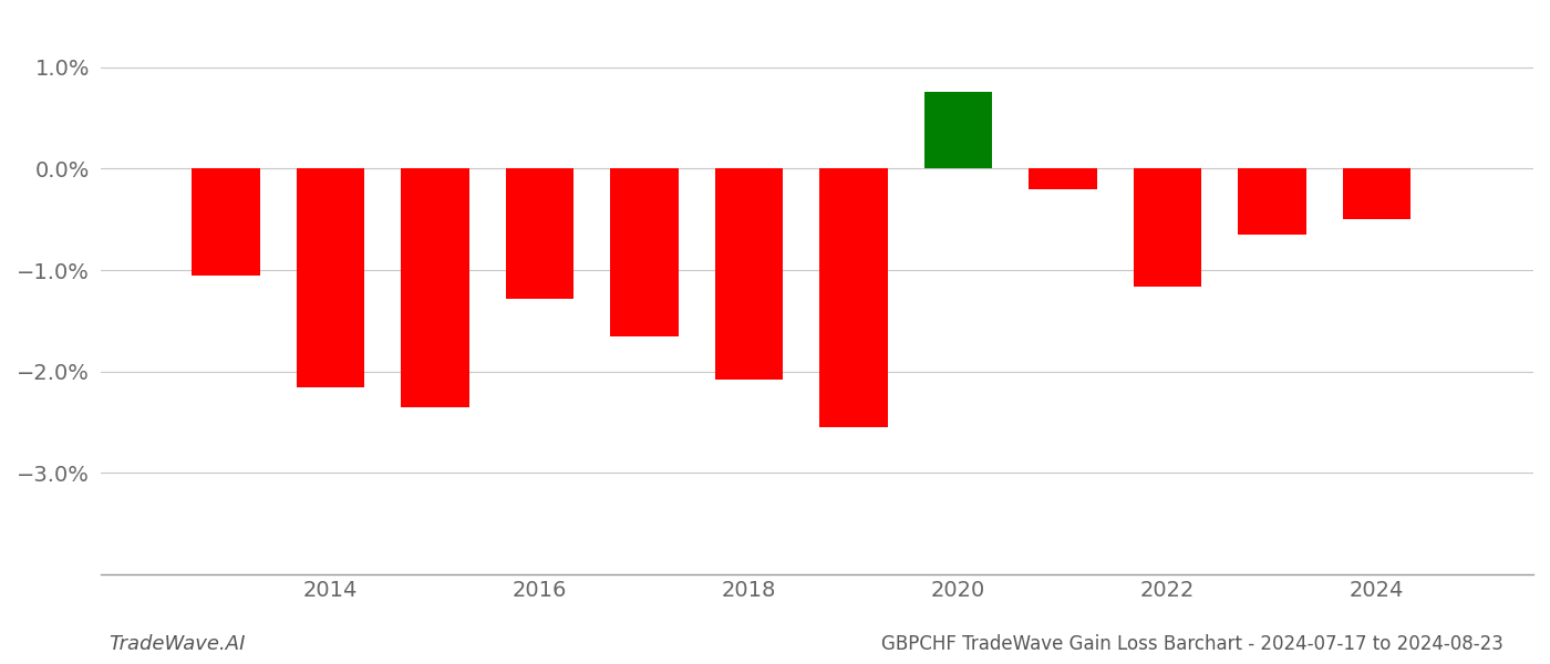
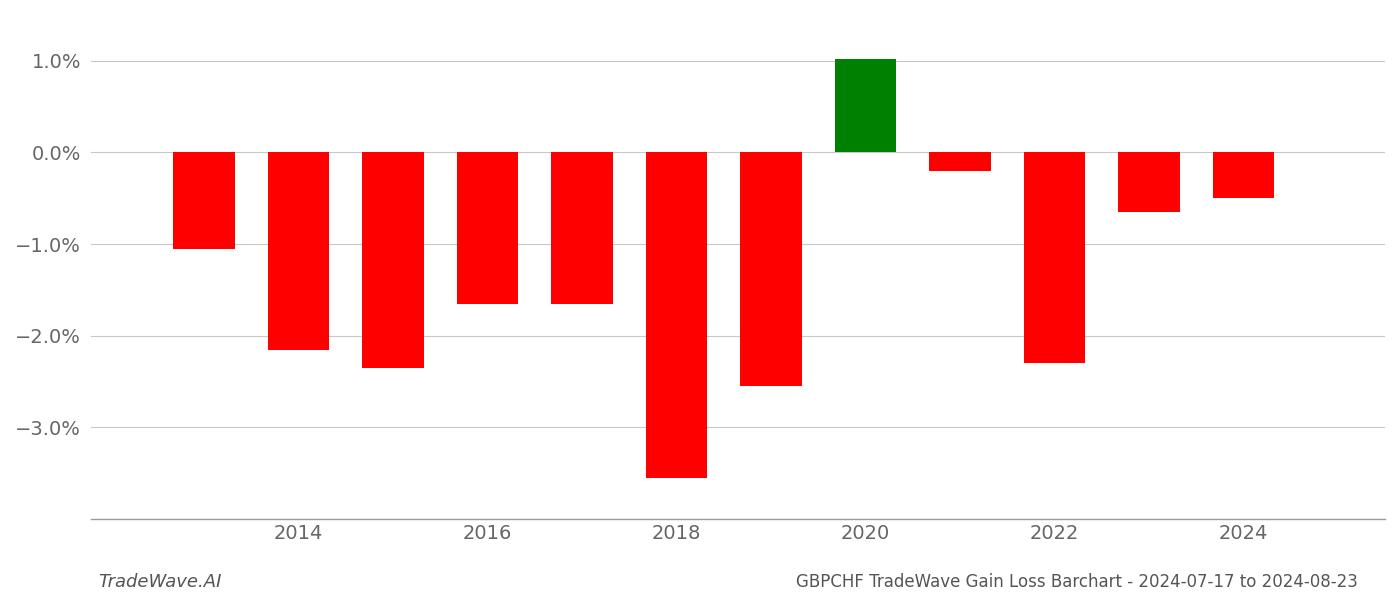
2016: -1.28% -> -1.65%
2018: -2.08% -> -3.55%
2020: 0.76% -> 1.02%
2022: -1.16% -> -2.30%
